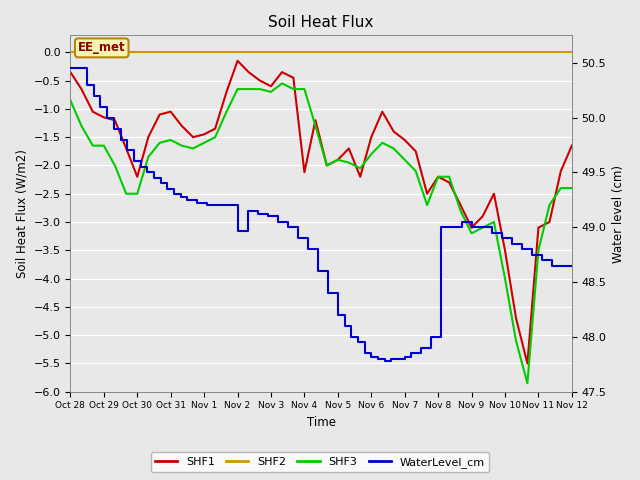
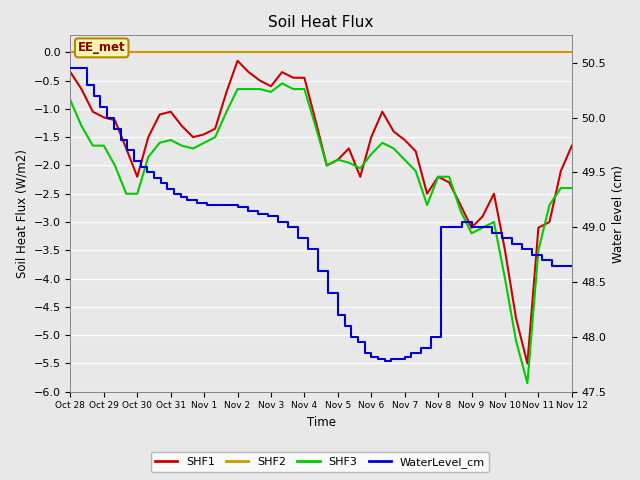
WaterLevel_cm/Nov 2: 48.97 -> 49.18
SHF1/Nov 4: -2.12 -> -0.45
